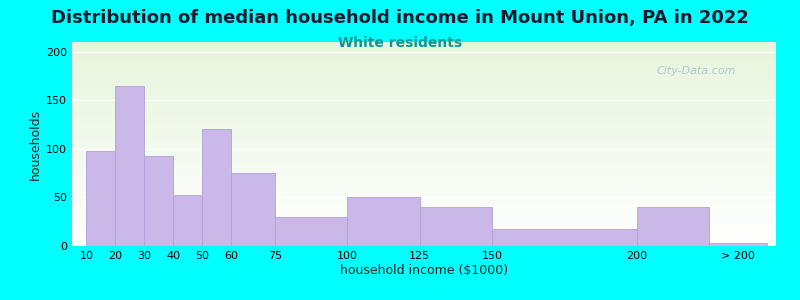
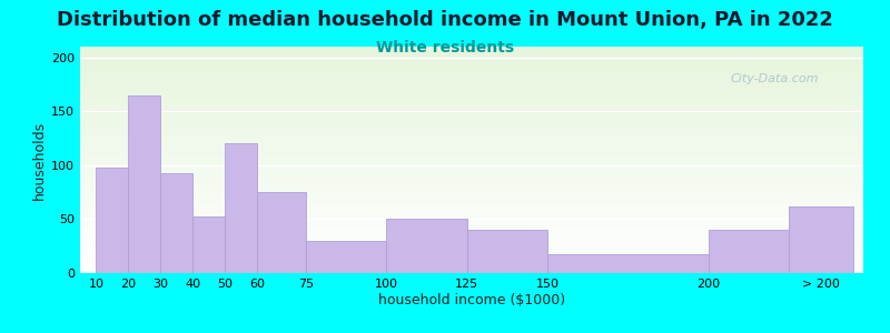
> 200: 3 -> 62
